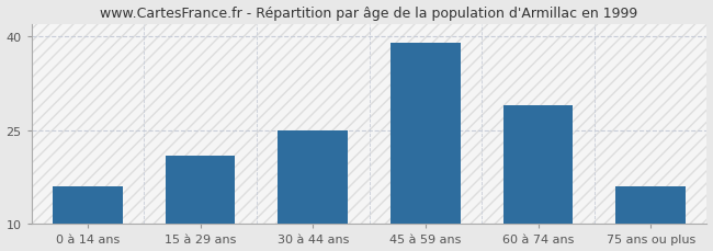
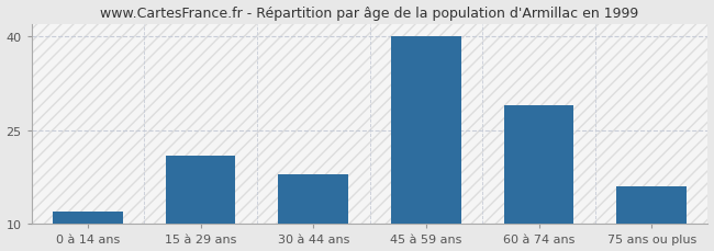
0 à 14 ans: 16 -> 12
30 à 44 ans: 25 -> 18
45 à 59 ans: 39 -> 40
